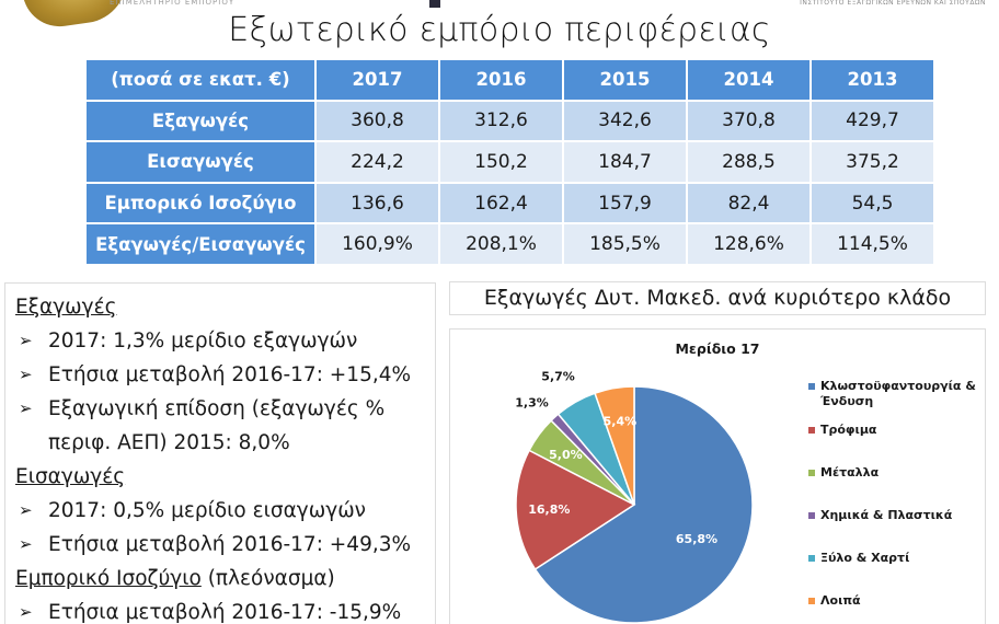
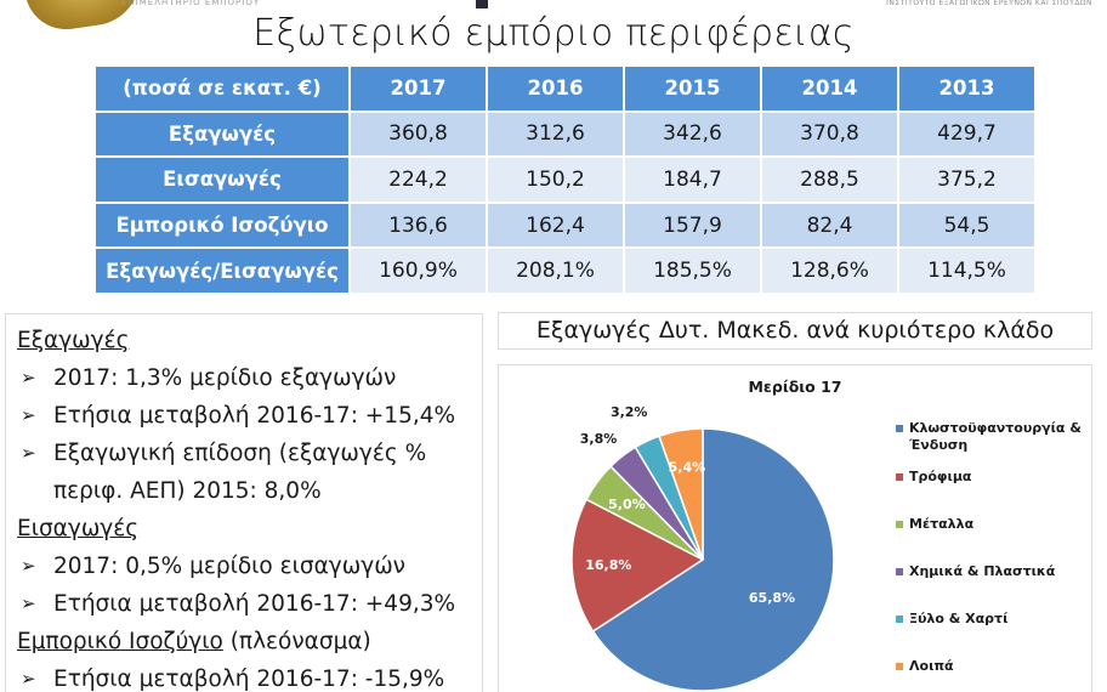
Χημικά & Πλαστικά: 1,3% -> 3,8%
Ξύλο & Χαρτί: 5,7% -> 3,2%
